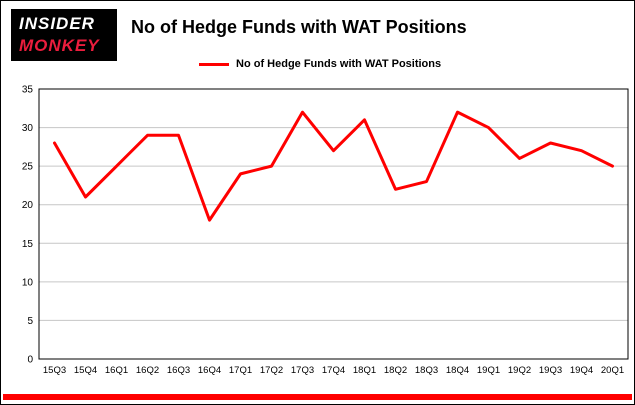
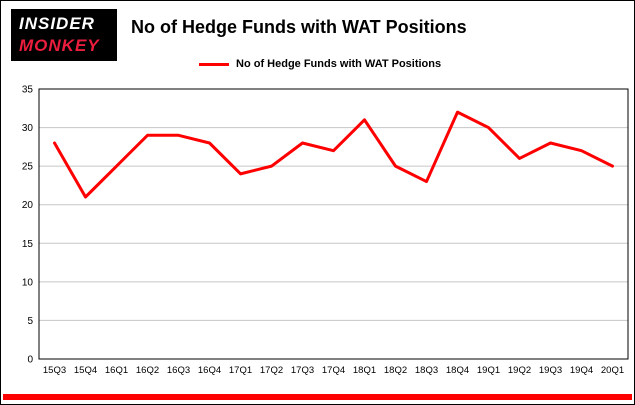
16Q4: 18 -> 28
17Q3: 32 -> 28
18Q2: 22 -> 25
